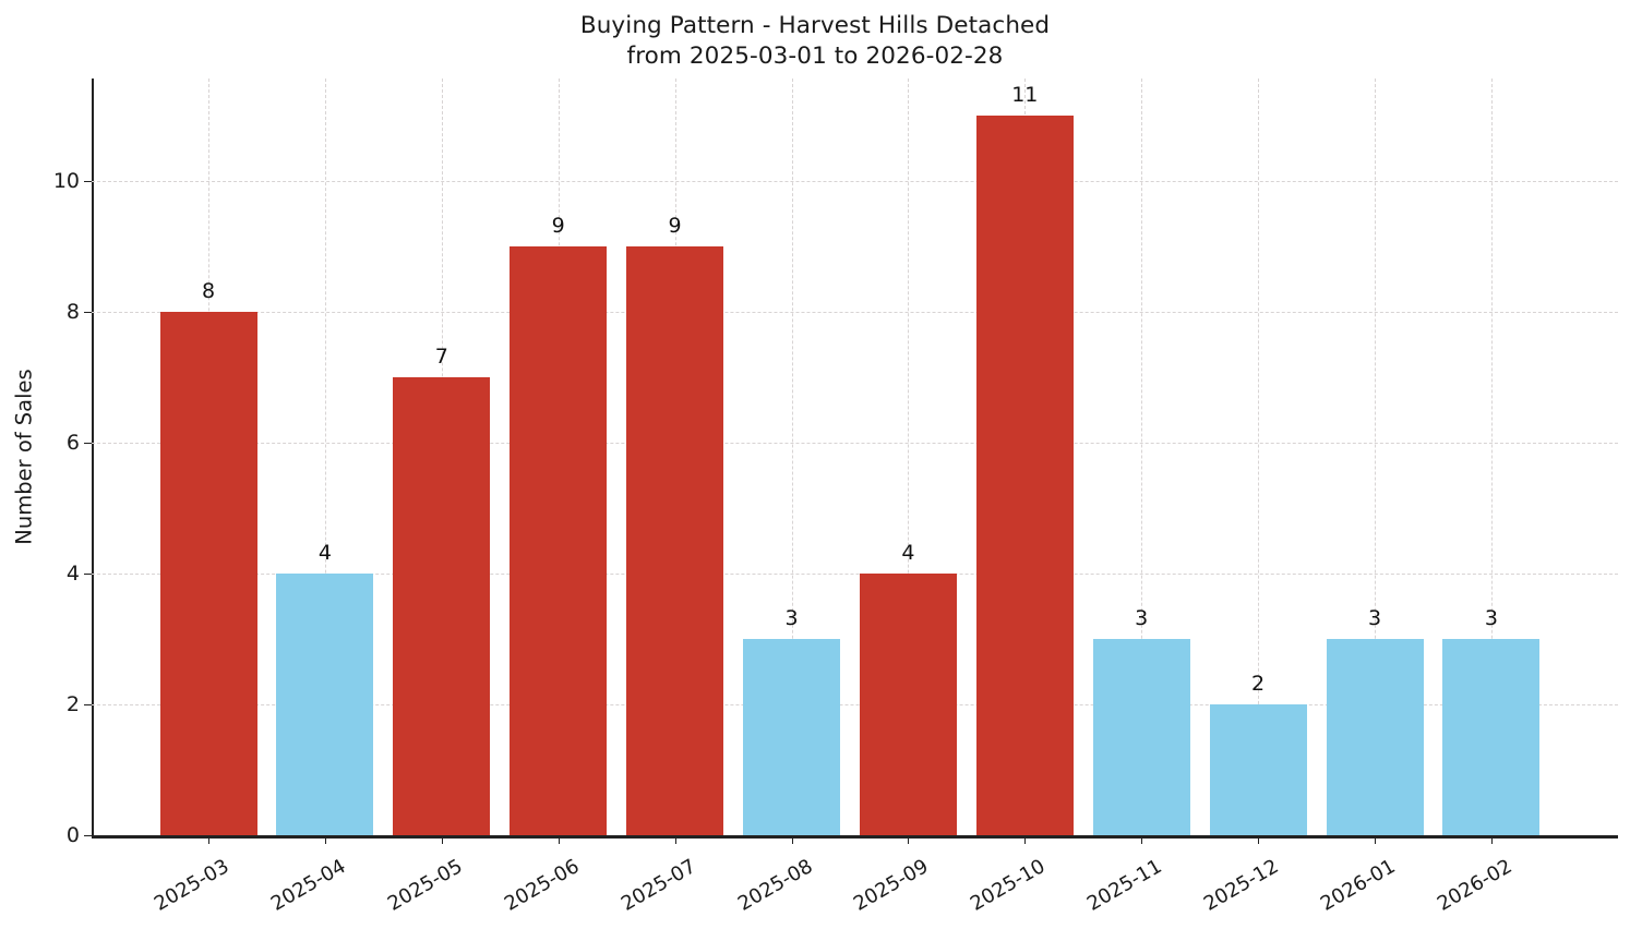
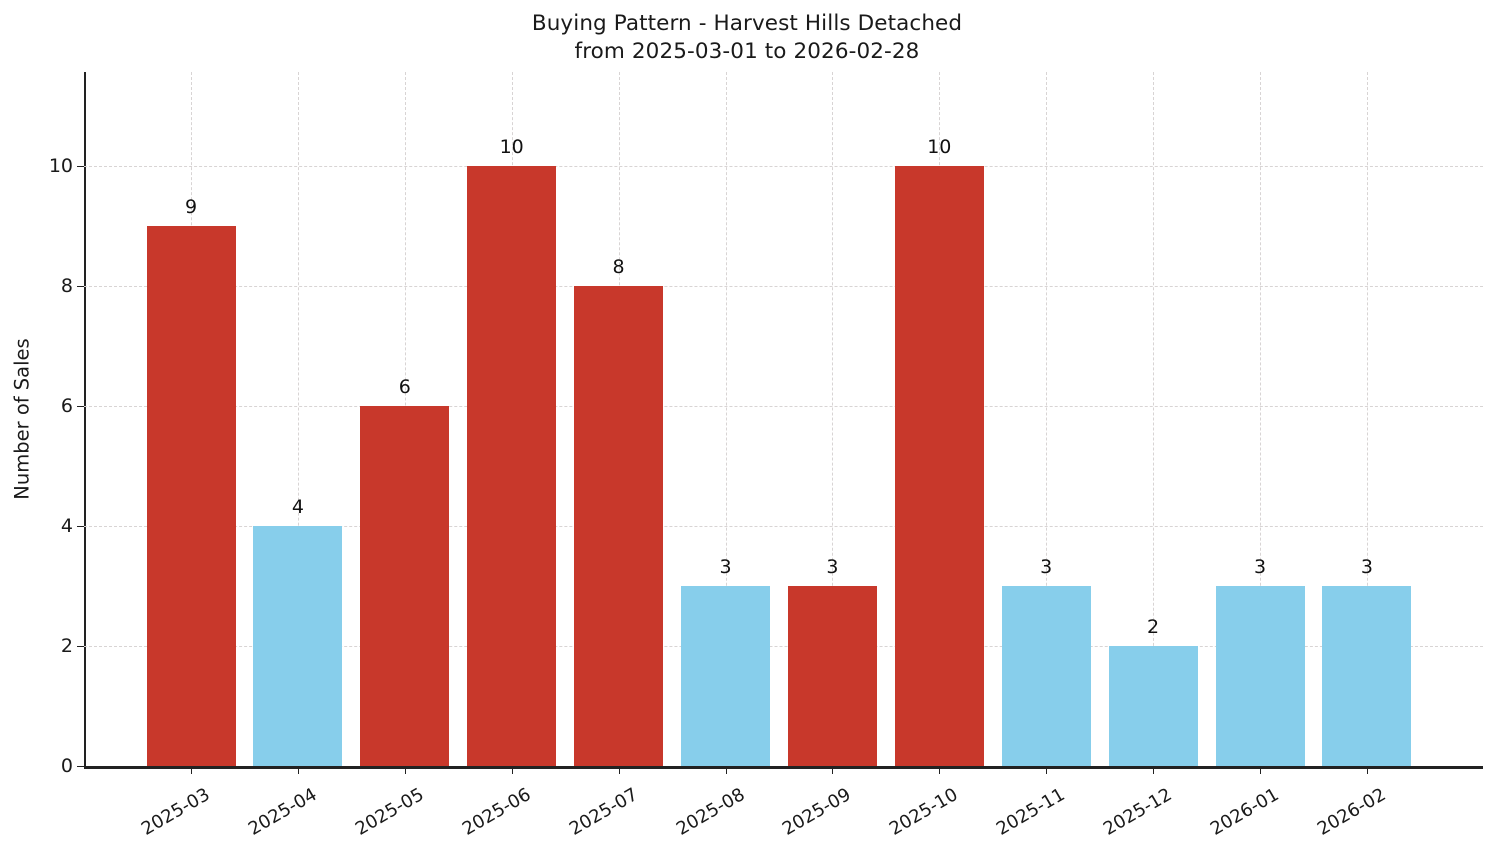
2025-03: 8 -> 9
2025-05: 7 -> 6
2025-06: 9 -> 10
2025-07: 9 -> 8
2025-09: 4 -> 3
2025-10: 11 -> 10
